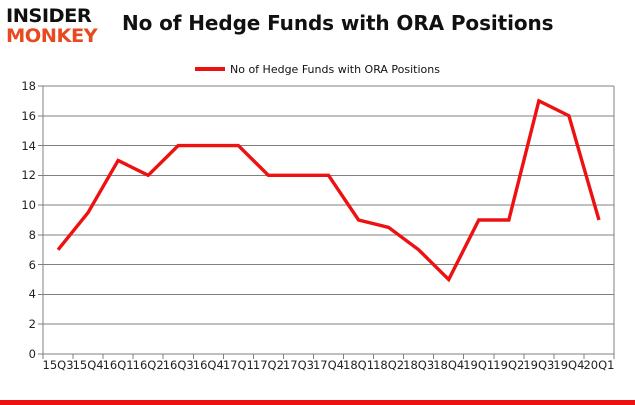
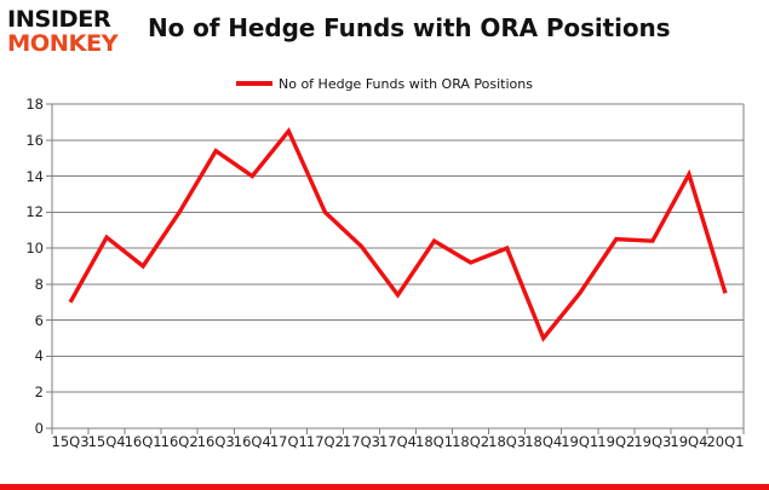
15Q4: 9.5 -> 10.6
16Q1: 13.0 -> 9.0
16Q3: 14.0 -> 15.4
17Q1: 14.0 -> 16.5
17Q3: 12.0 -> 10.1
17Q4: 12.0 -> 7.4
18Q1: 9.0 -> 10.4
18Q2: 8.5 -> 9.2
18Q3: 7.0 -> 10.0
19Q1: 9.0 -> 7.5
19Q2: 9.0 -> 10.5
19Q3: 17.0 -> 10.4
19Q4: 16.0 -> 14.1
20Q1: 9.0 -> 7.5
